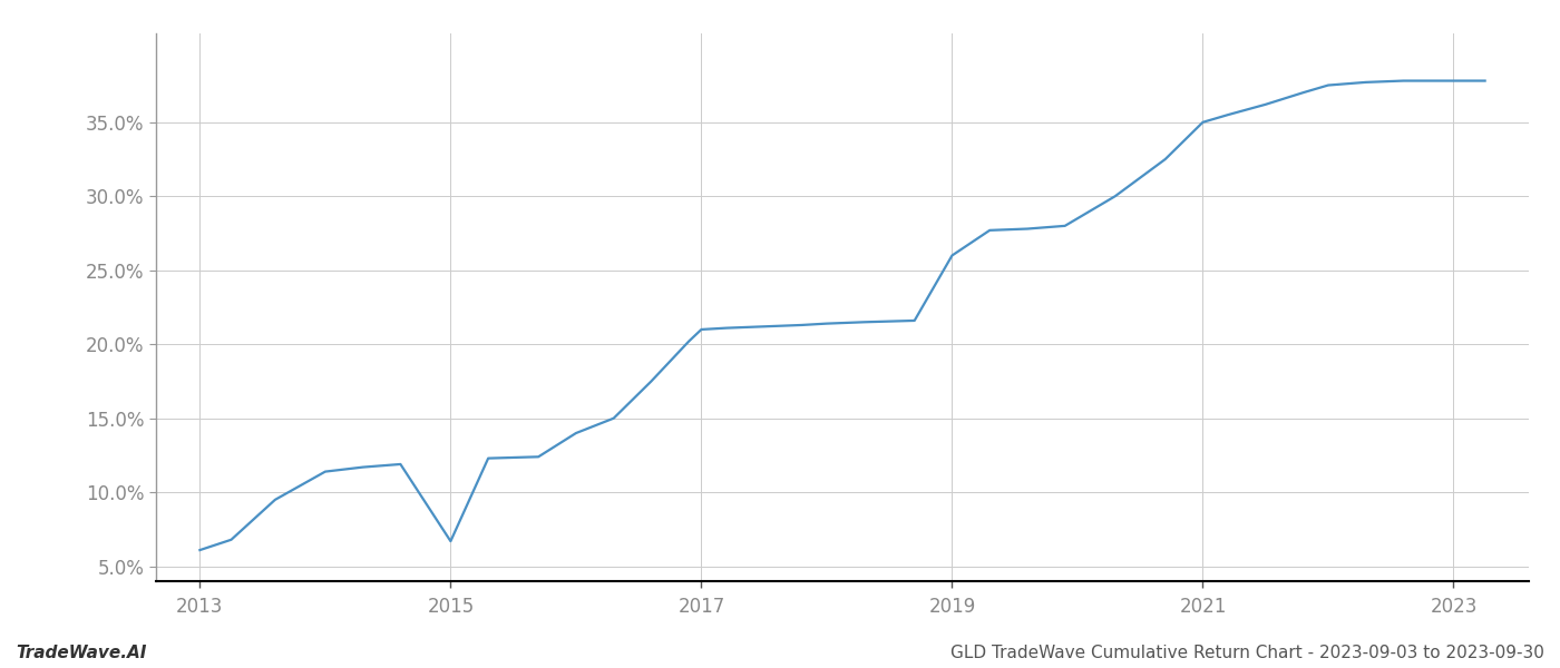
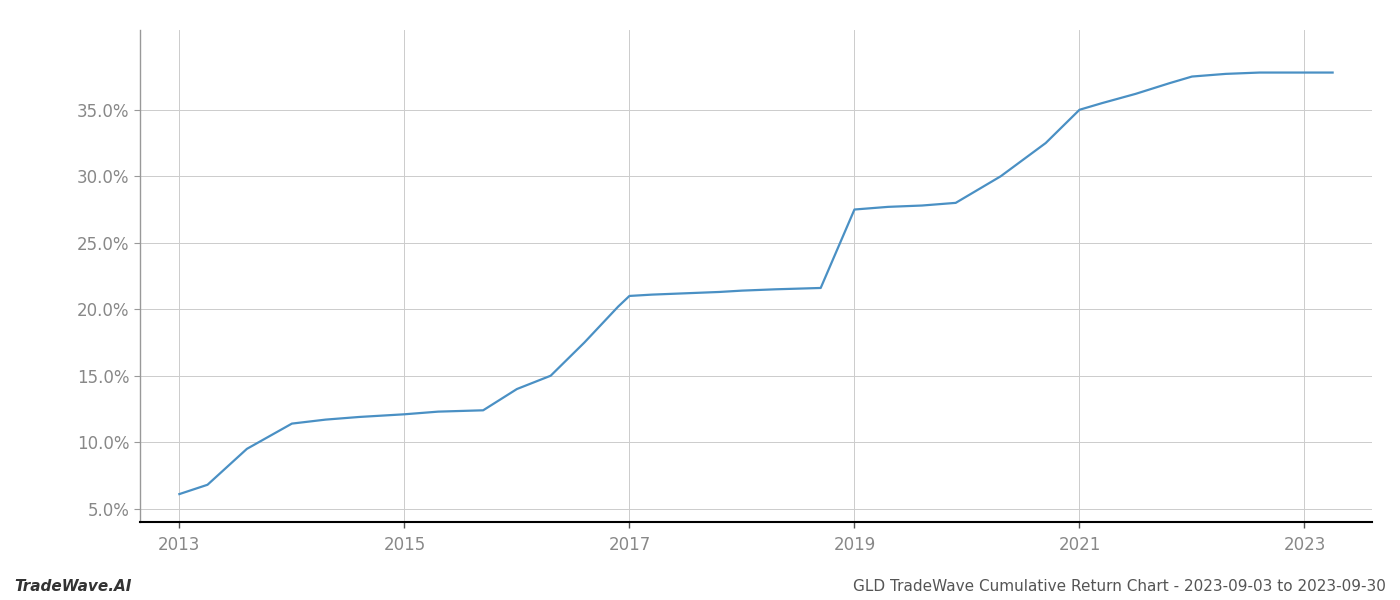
2015: 6.7% -> 12.1%
2019: 26.0% -> 27.5%
